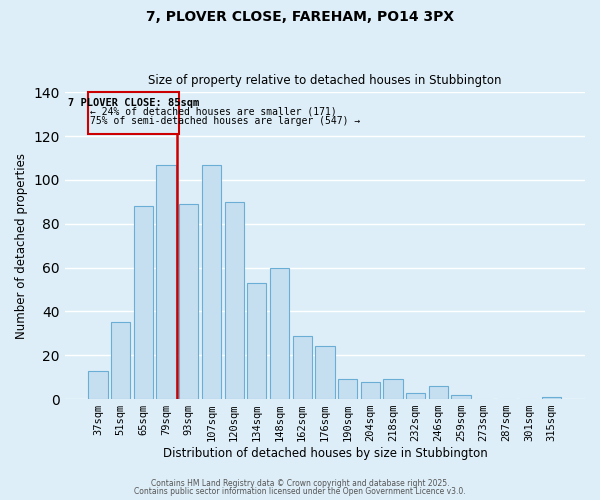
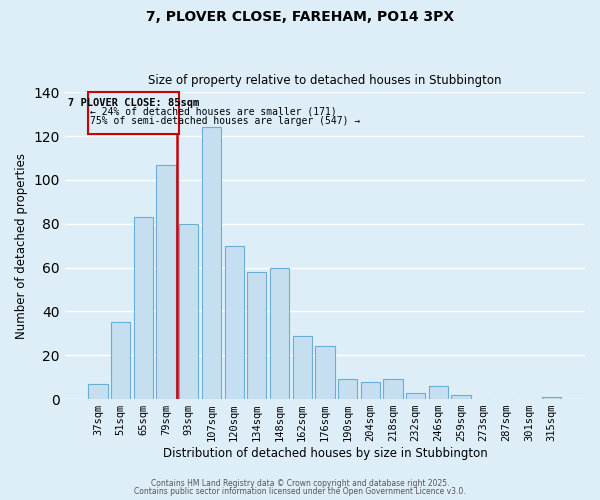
37sqm: 13 -> 7
65sqm: 88 -> 83
93sqm: 89 -> 80
107sqm: 107 -> 124
120sqm: 90 -> 70
134sqm: 53 -> 58
